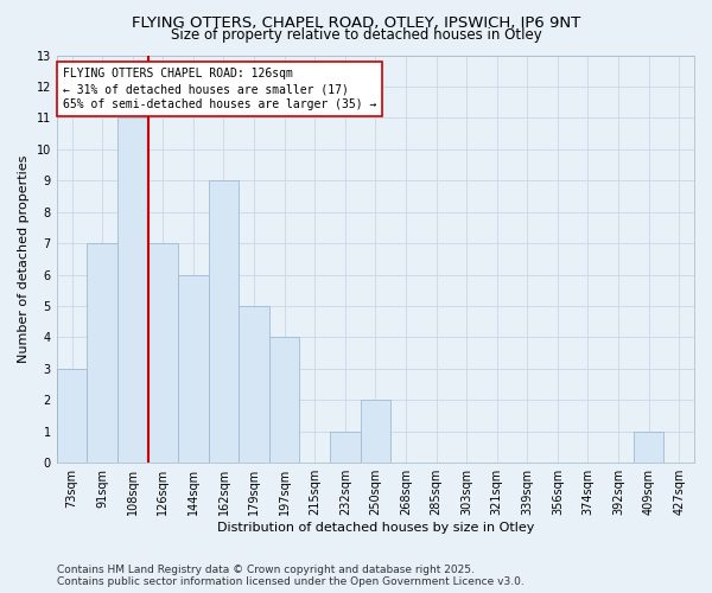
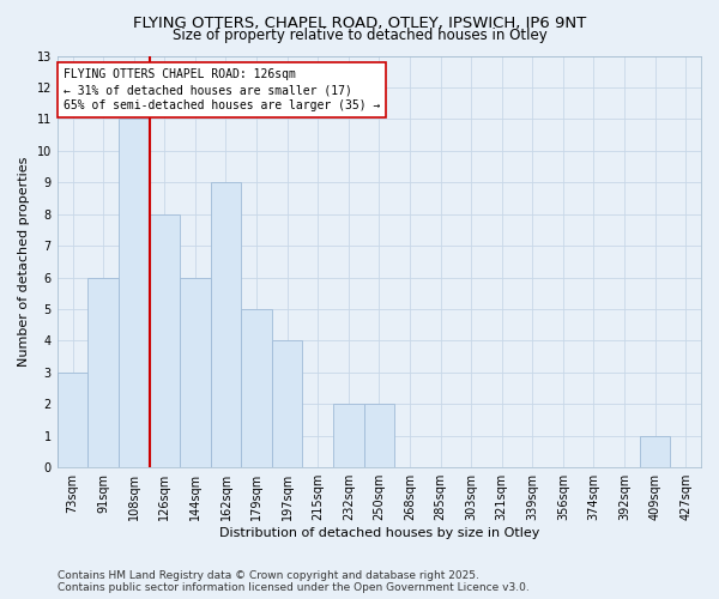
91sqm: 7 -> 6
126sqm: 7 -> 8
232sqm: 1 -> 2
